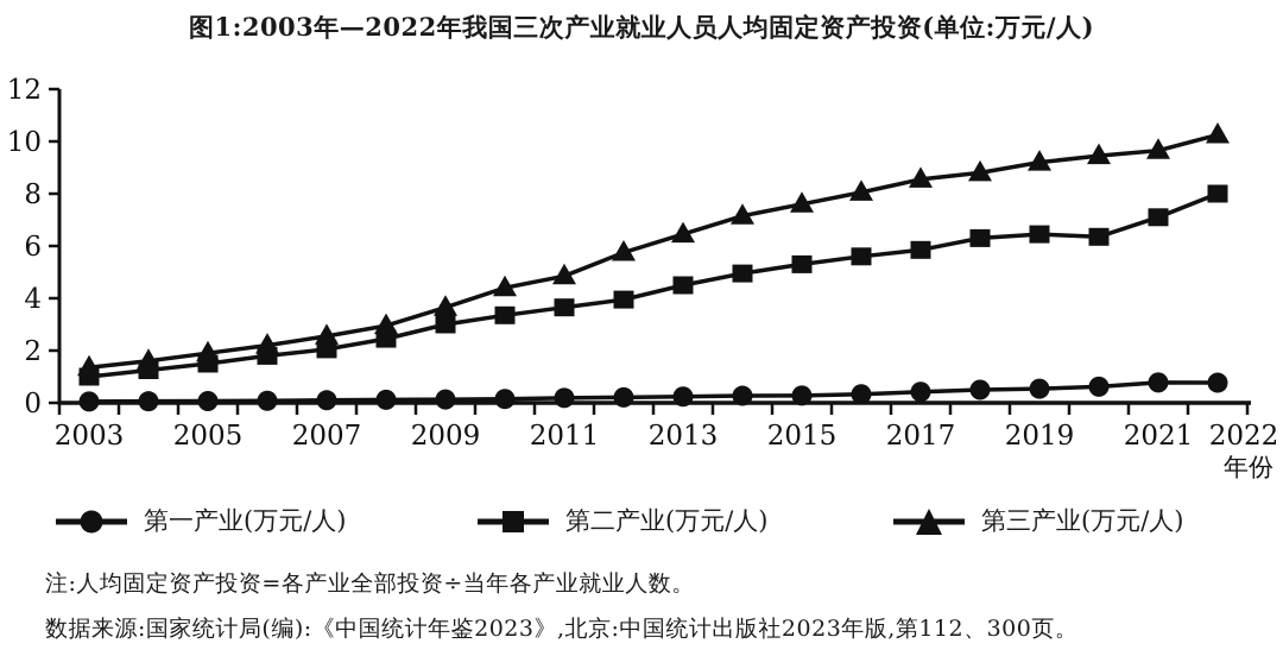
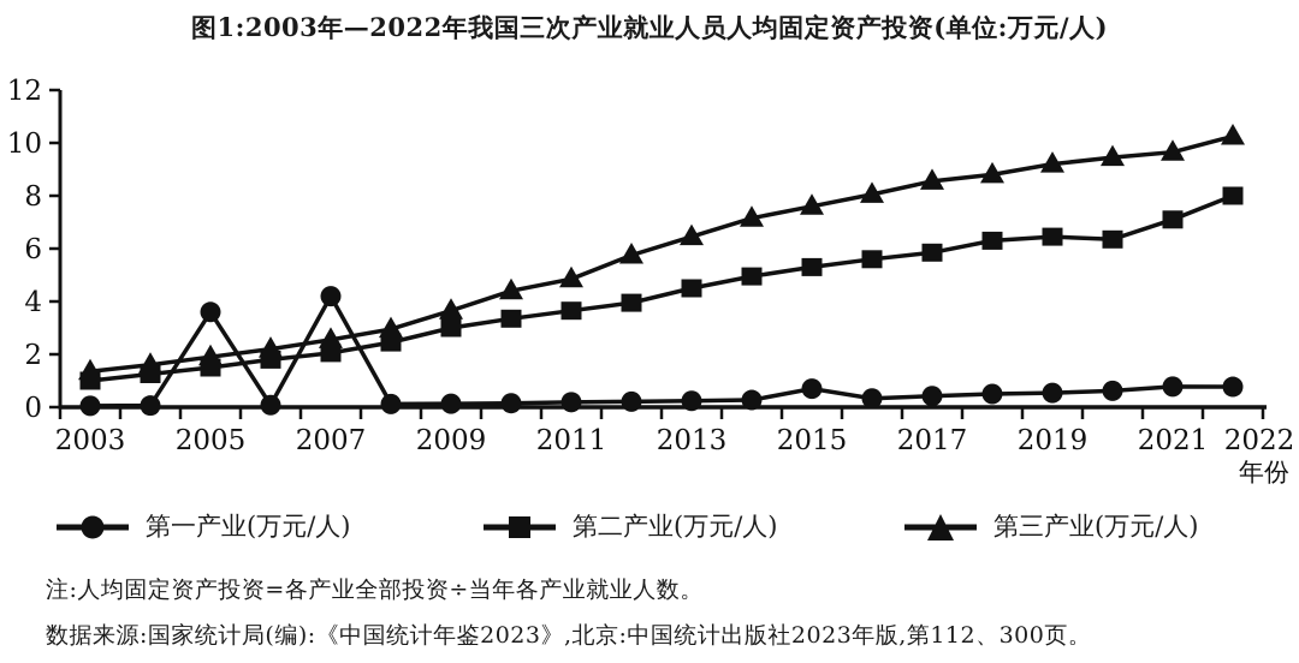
第一产业(万元/人)/2005: 0.1 -> 3.6
第一产业(万元/人)/2007: 0.1 -> 4.2
第一产业(万元/人)/2015: 0.3 -> 0.7
